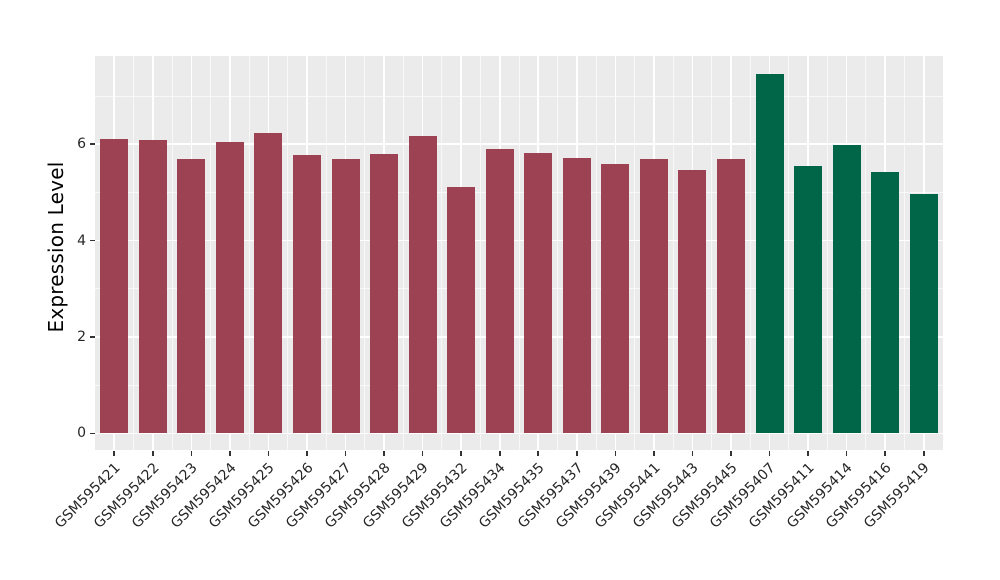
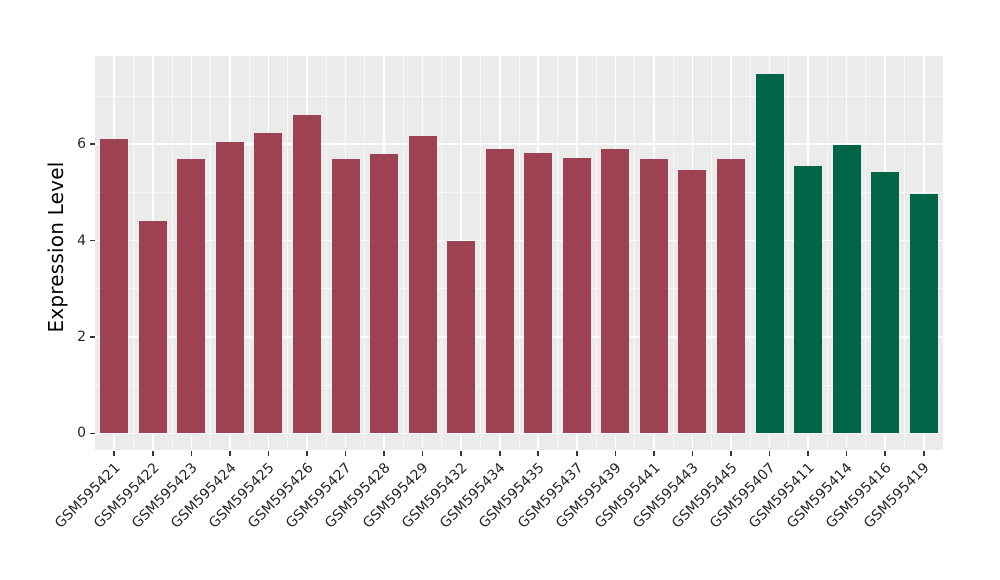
GSM595422: 6.1 -> 4.4
GSM595426: 5.8 -> 6.6
GSM595432: 5.1 -> 4.0
GSM595439: 5.6 -> 5.9
